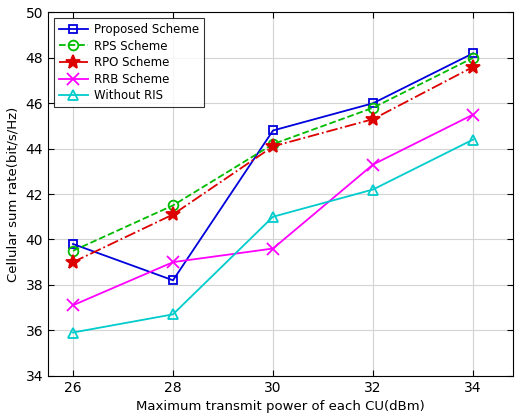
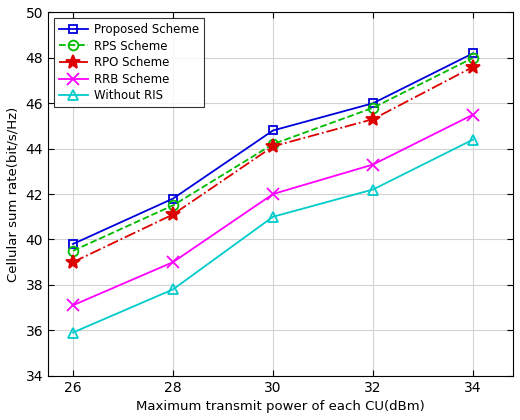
Proposed Scheme/28: 38.2 -> 41.8
Without RIS/28: 36.7 -> 37.8
RRB Scheme/30: 39.6 -> 42.0
